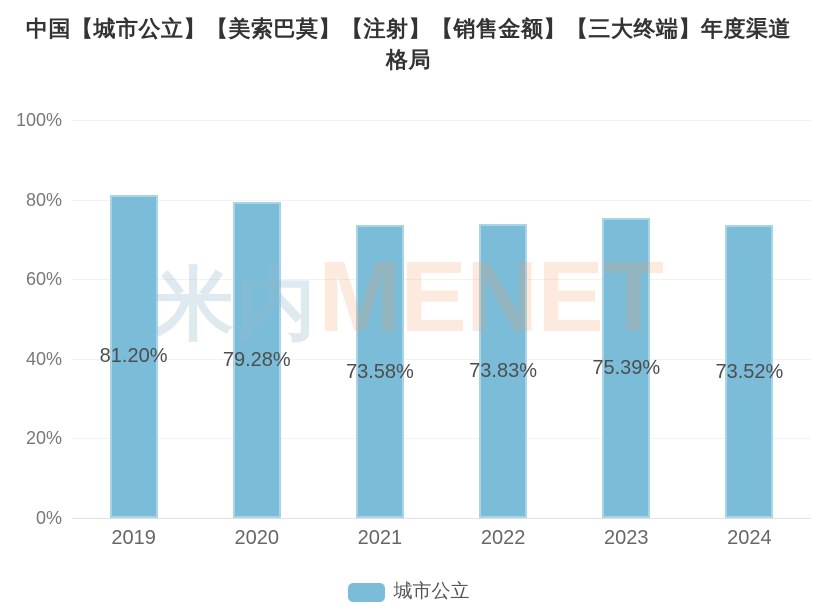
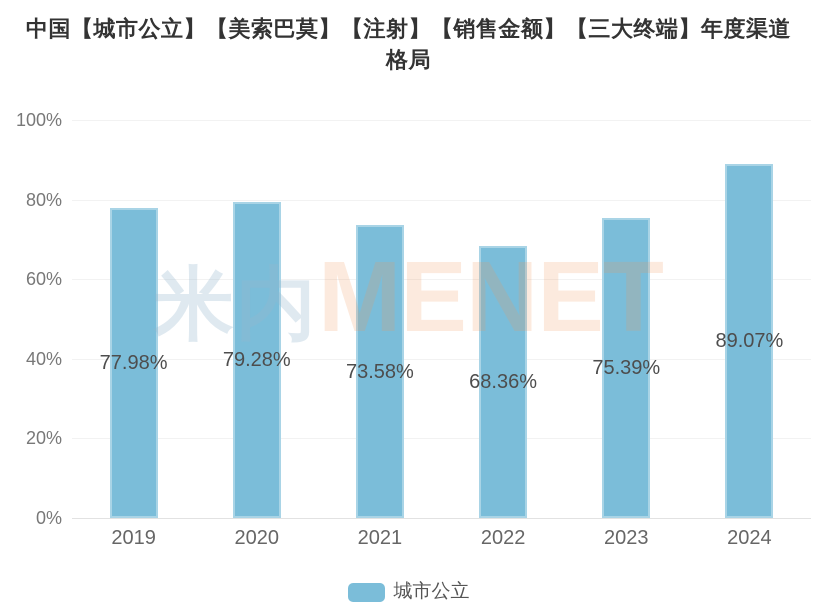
2019: 81.20% -> 77.98%
2022: 73.83% -> 68.36%
2024: 73.52% -> 89.07%
